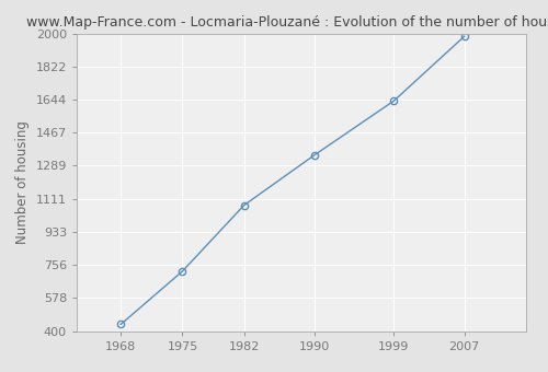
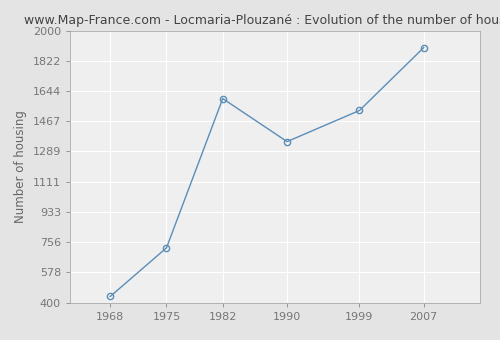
1982: 1080 -> 1600
1999: 1640 -> 1530
2007: 1980 -> 1900
